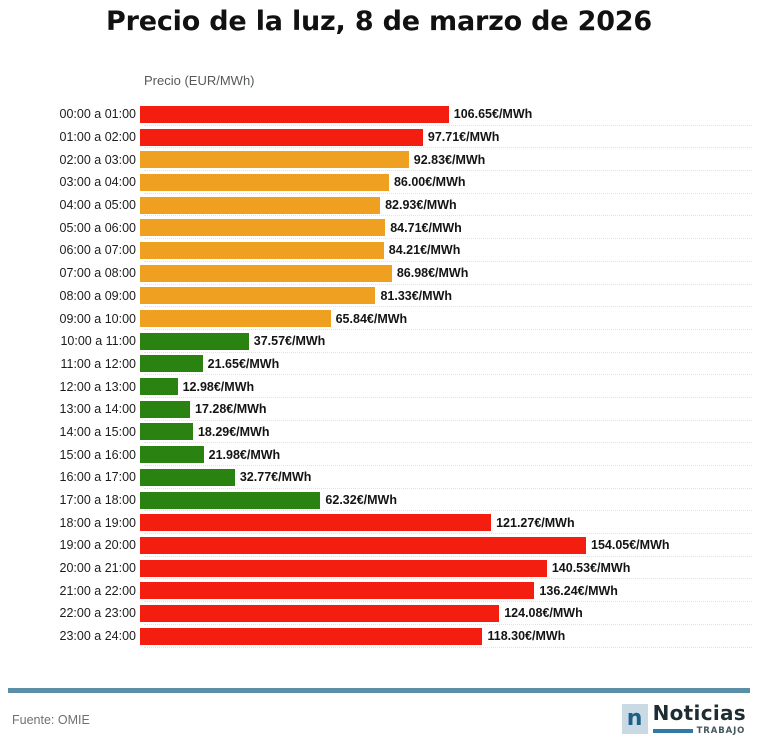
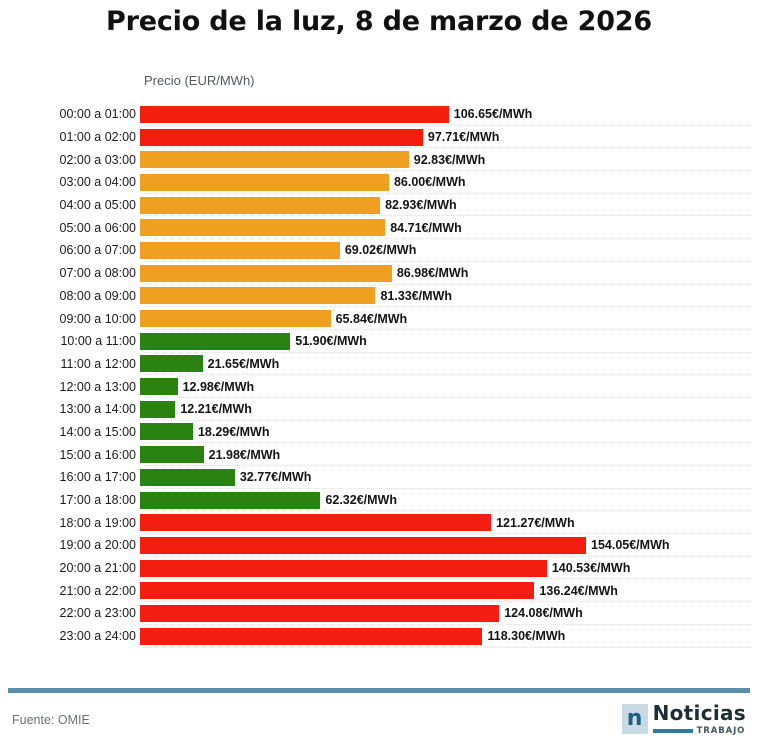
06:00 a 07:00: 84.21 -> 69.02
10:00 a 11:00: 37.57 -> 51.90
13:00 a 14:00: 17.28 -> 12.21
